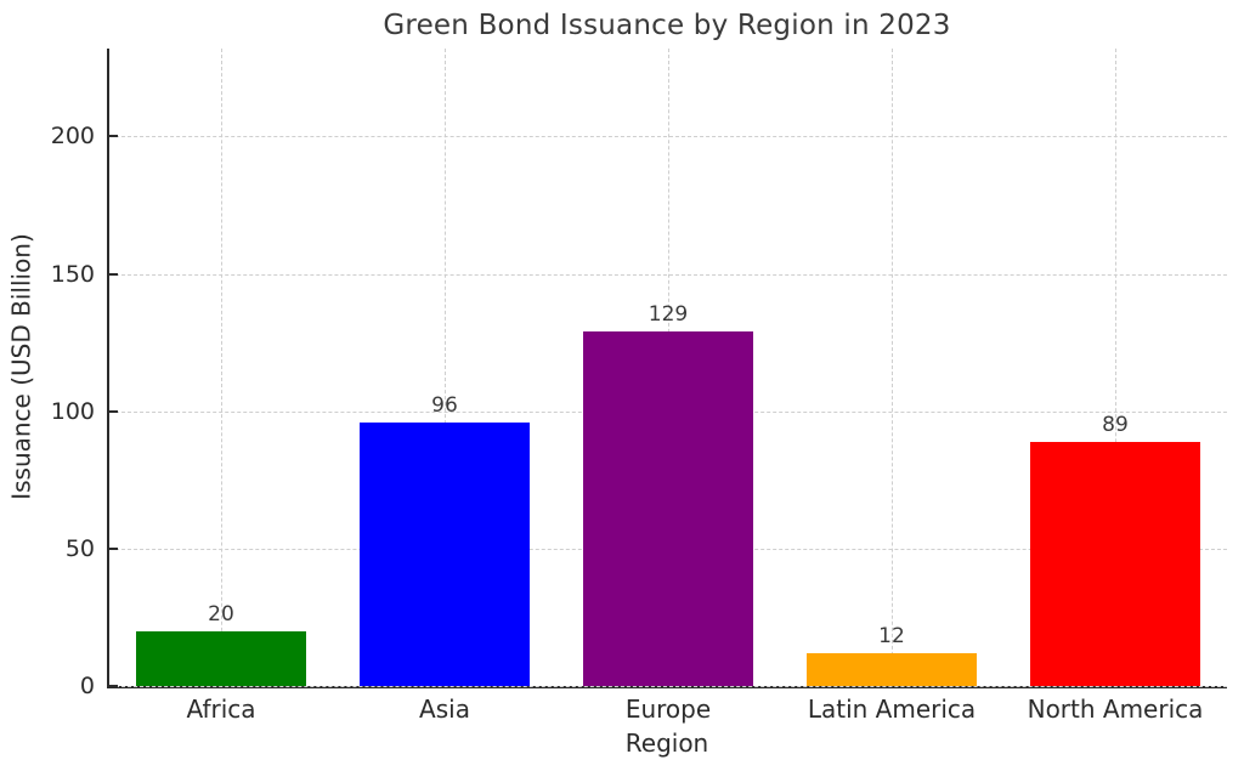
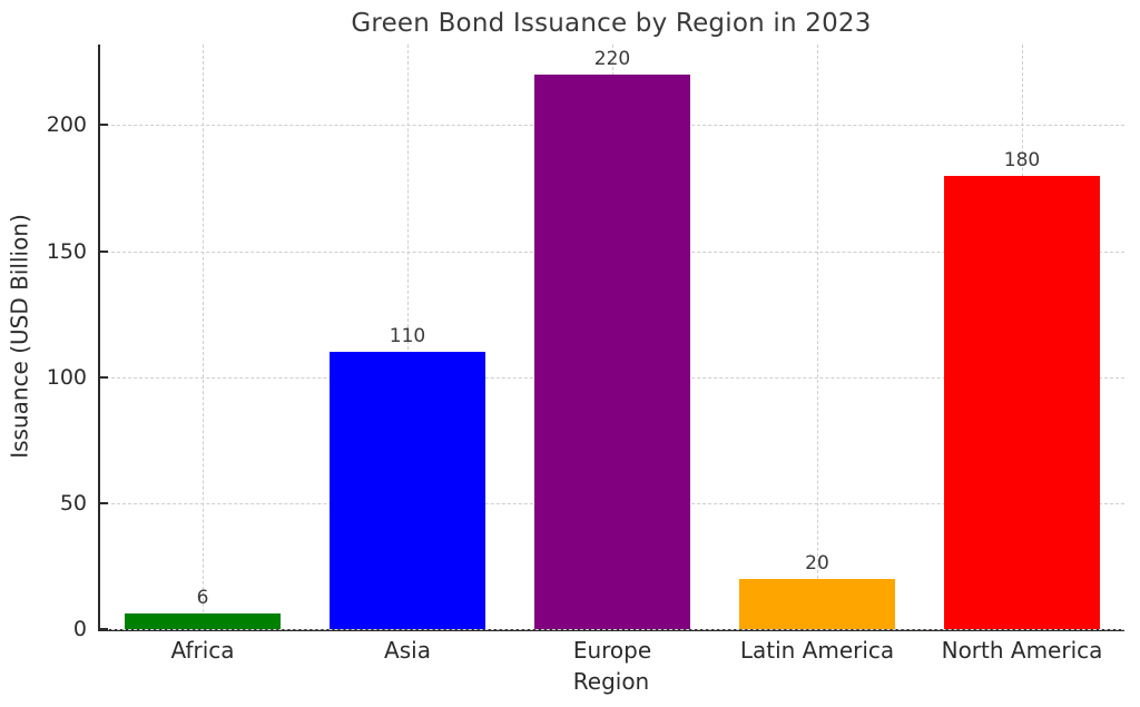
Africa: 20 -> 6
Asia: 96 -> 110
Europe: 129 -> 220
Latin America: 12 -> 20
North America: 89 -> 180
